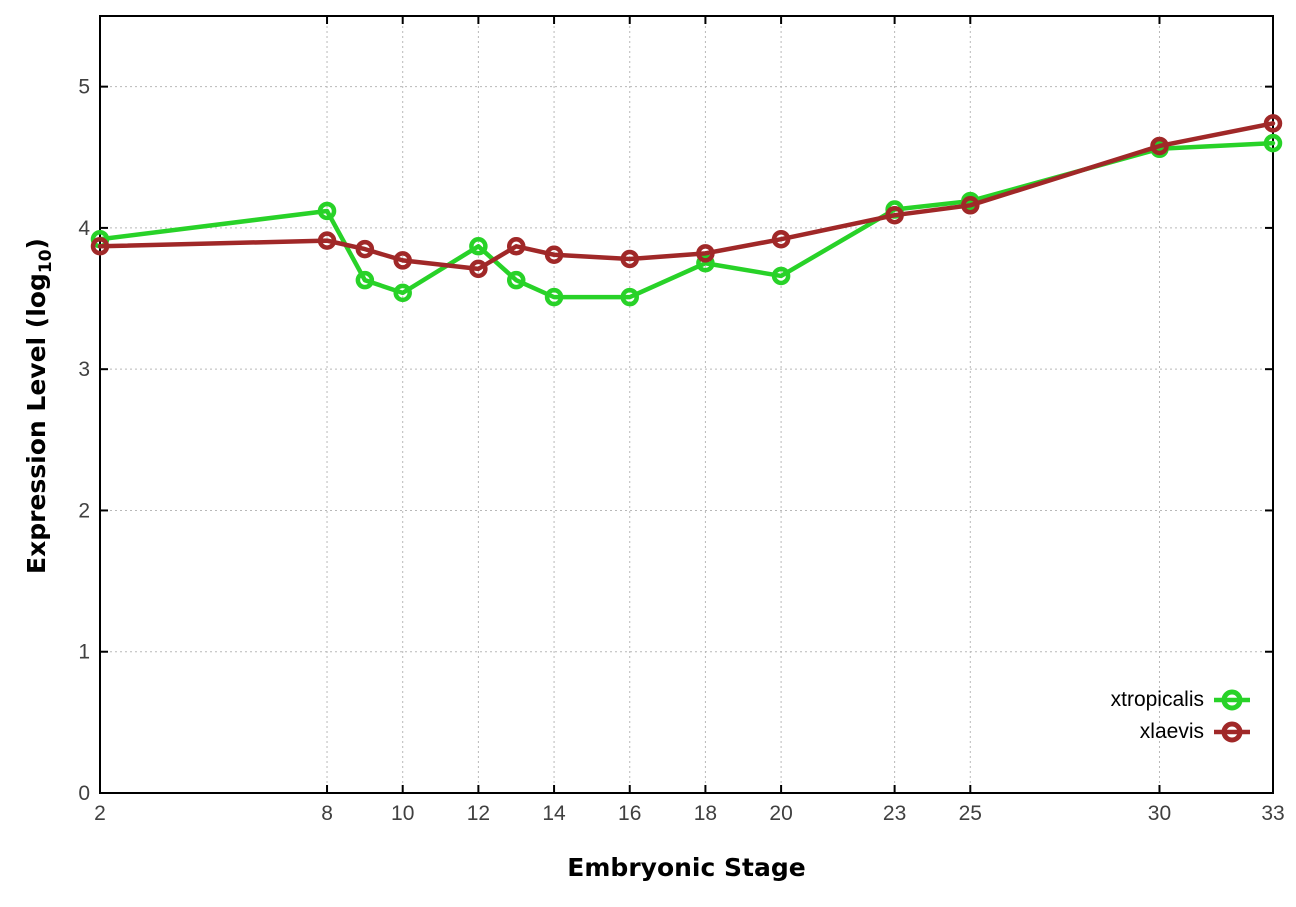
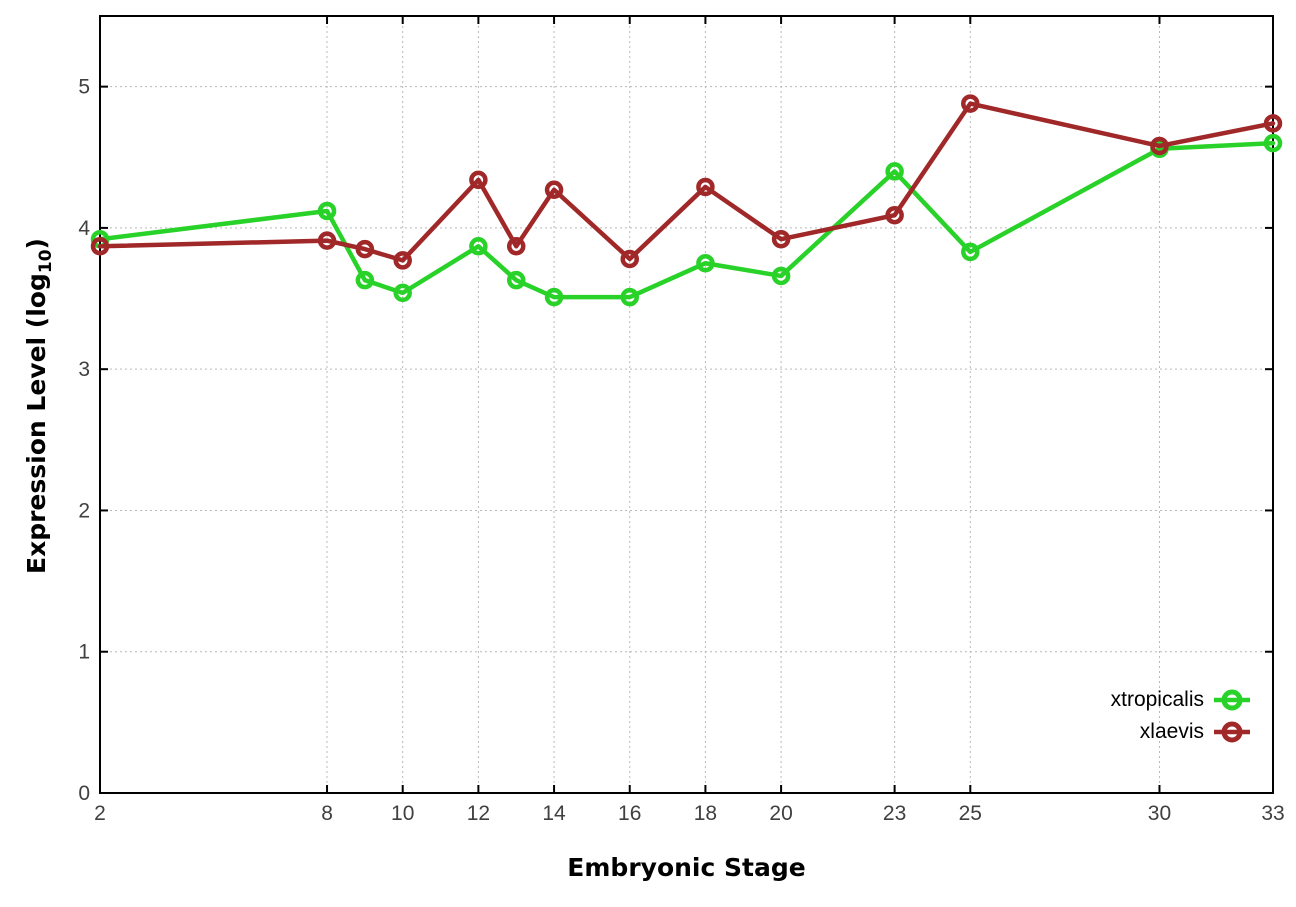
xlaevis/12: 3.71 -> 4.34
xlaevis/14: 3.81 -> 4.27
xlaevis/18: 3.82 -> 4.29
xtropicalis/23: 4.13 -> 4.40
xtropicalis/25: 4.19 -> 3.83
xlaevis/25: 4.16 -> 4.88
